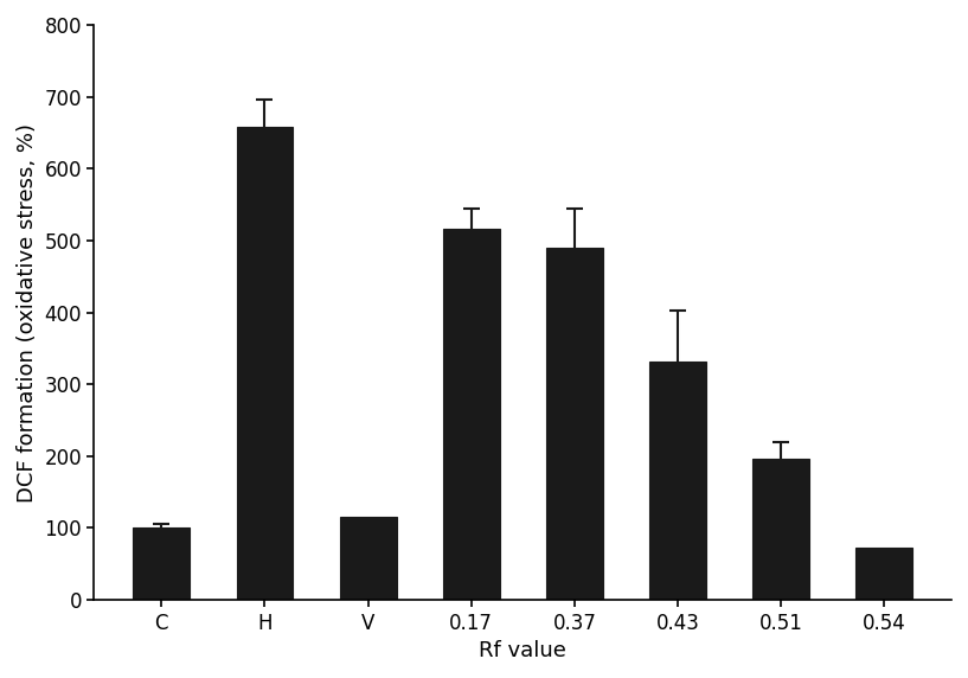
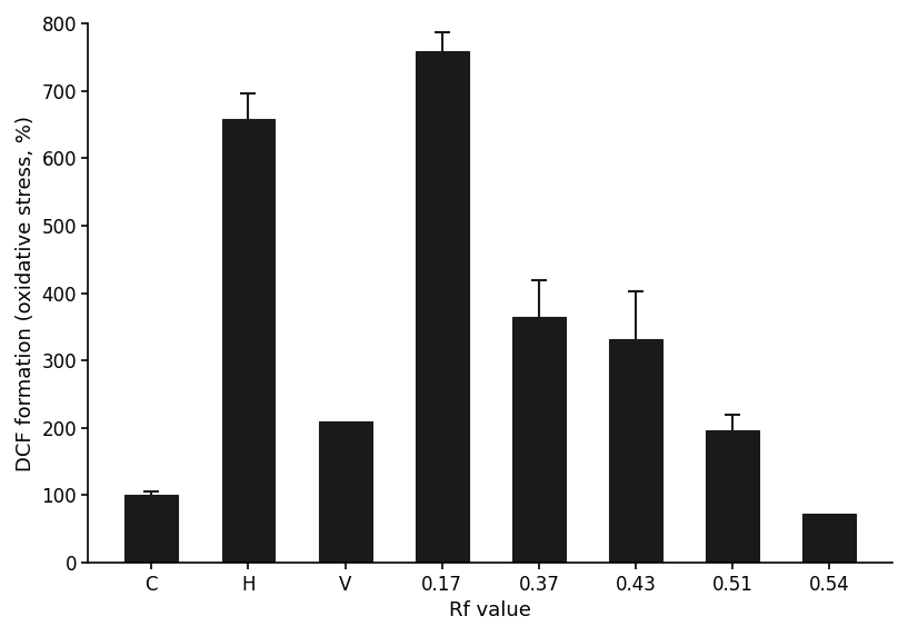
V: 115 -> 210
0.17: 517 -> 758
0.37: 490 -> 364
